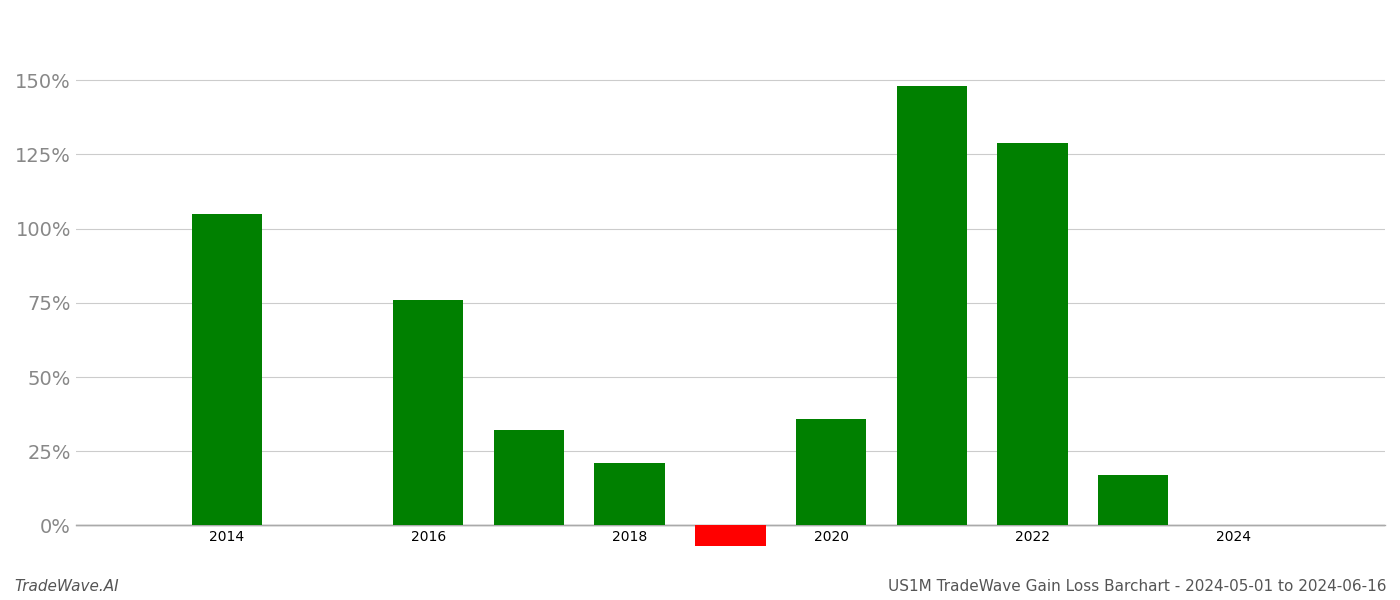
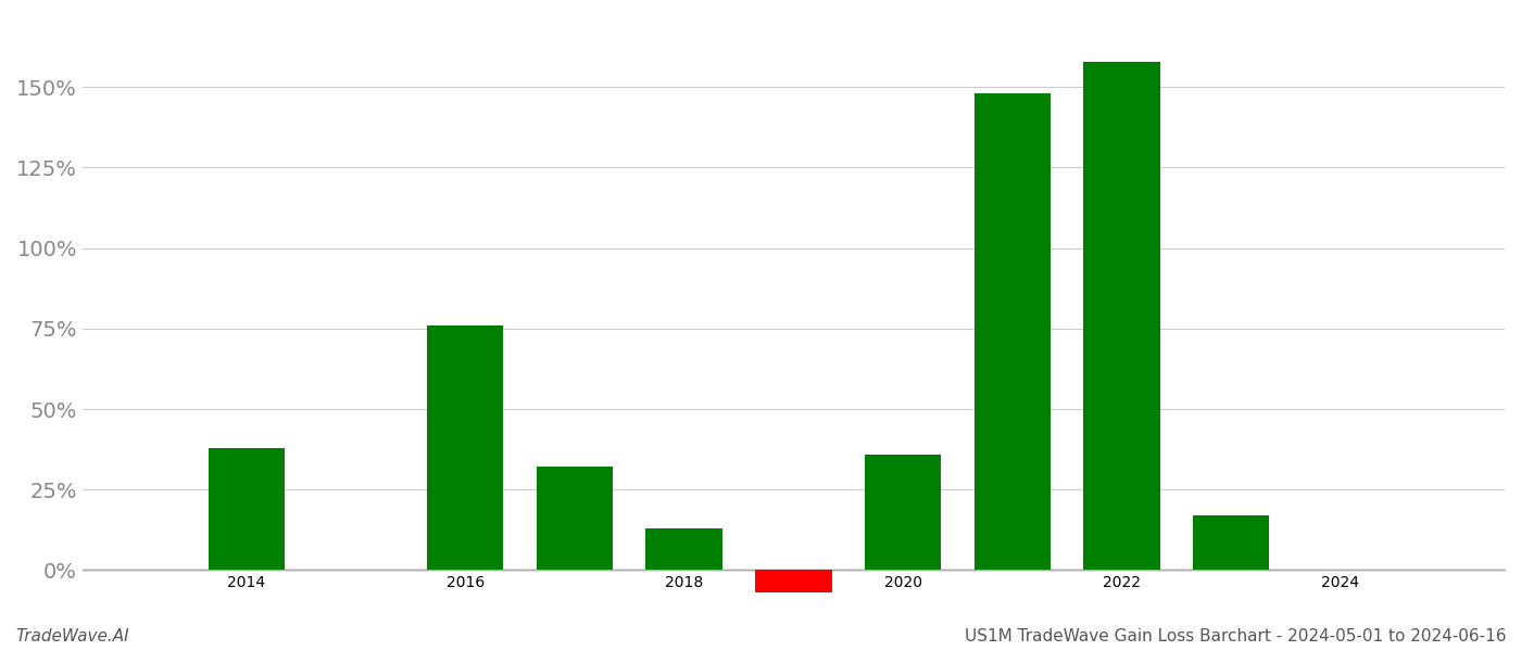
2014: 105% -> 38%
2018: 21% -> 13%
2022: 129% -> 158%
